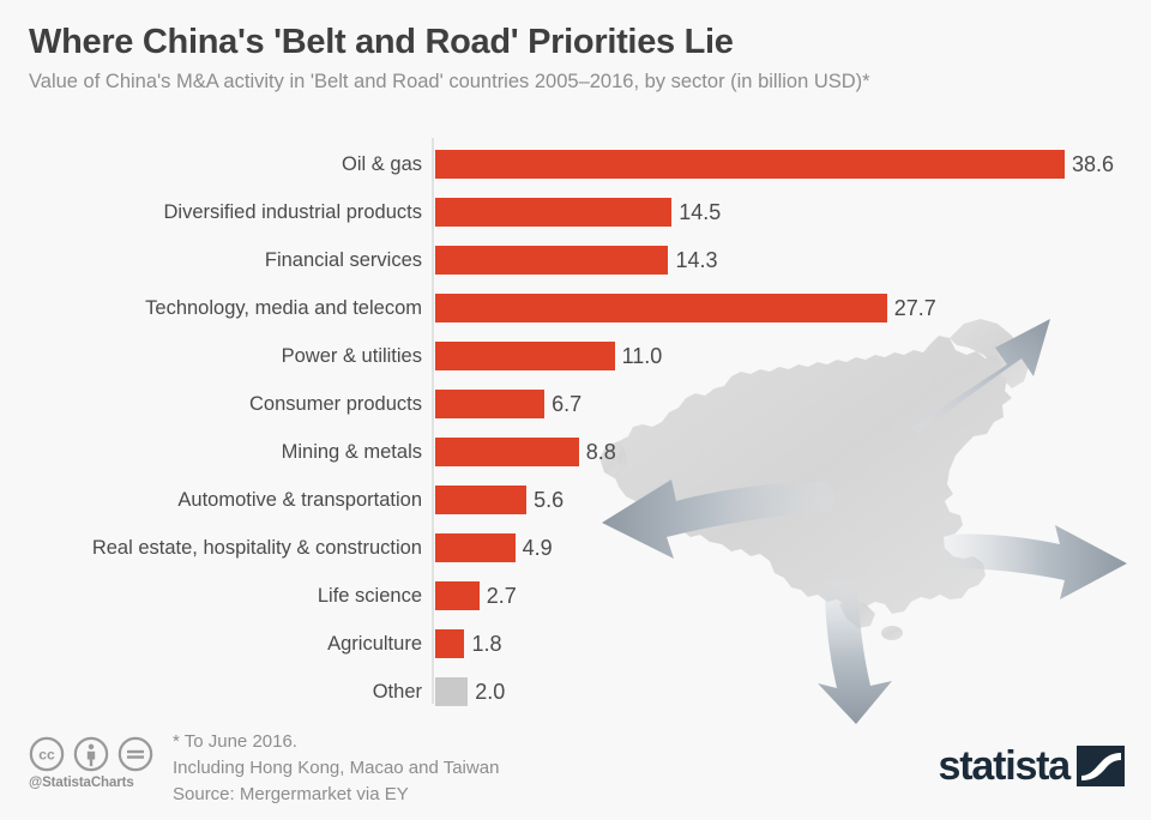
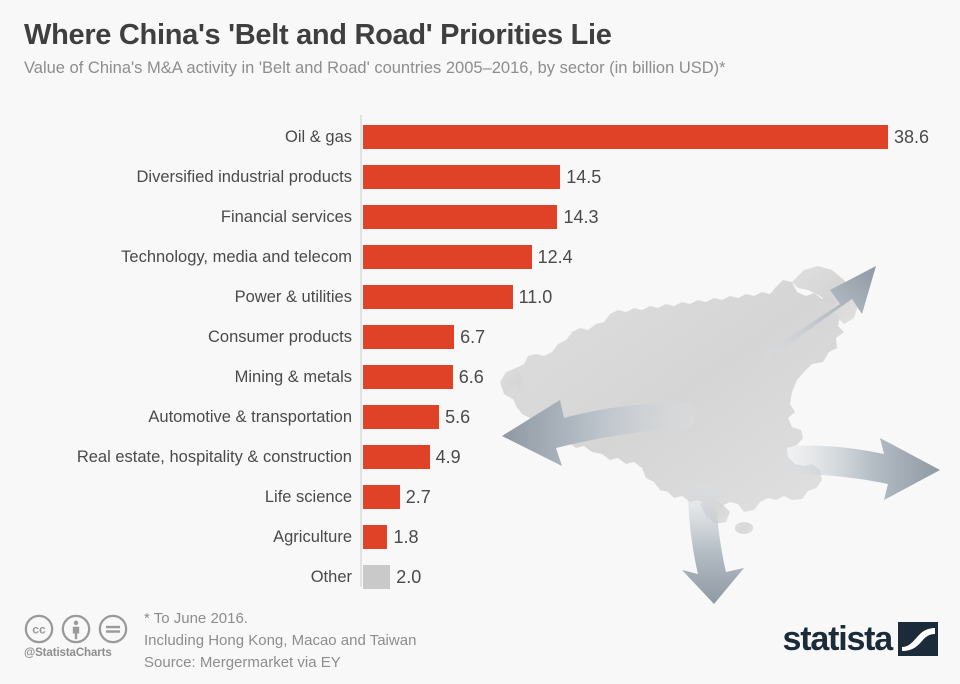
Technology, media and telecom: 27.7 -> 12.4
Mining & metals: 8.8 -> 6.6
